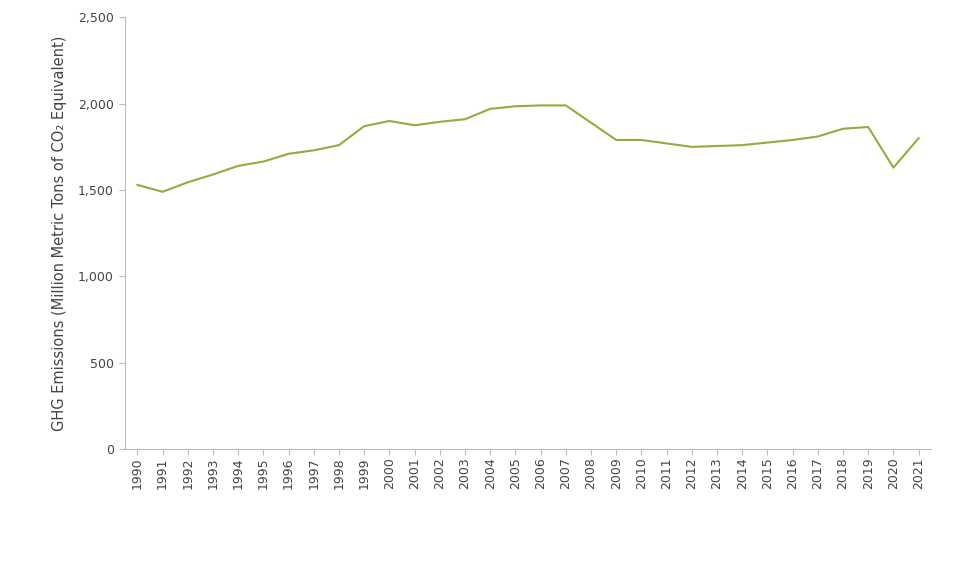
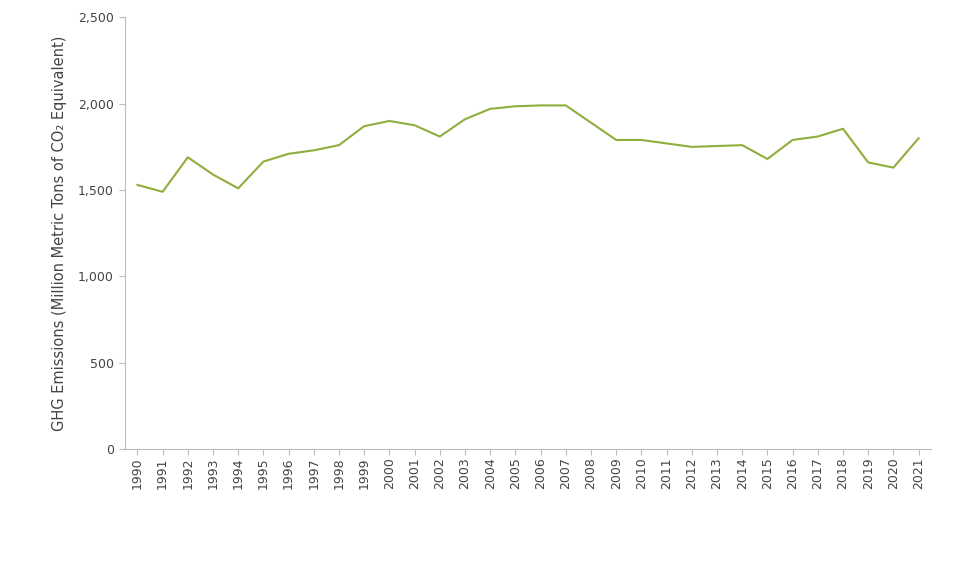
1992: 1,540 -> 1,690
1994: 1,640 -> 1,510
2002: 1,900 -> 1,810
2015: 1,780 -> 1,680
2019: 1,860 -> 1,660
